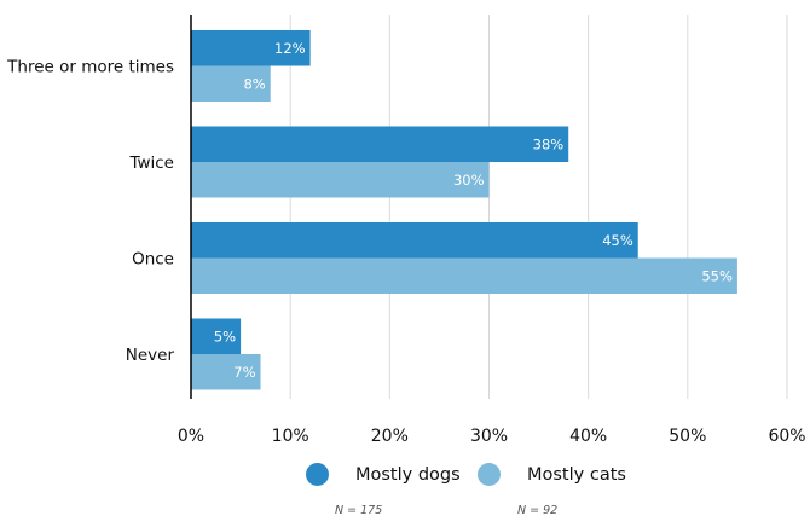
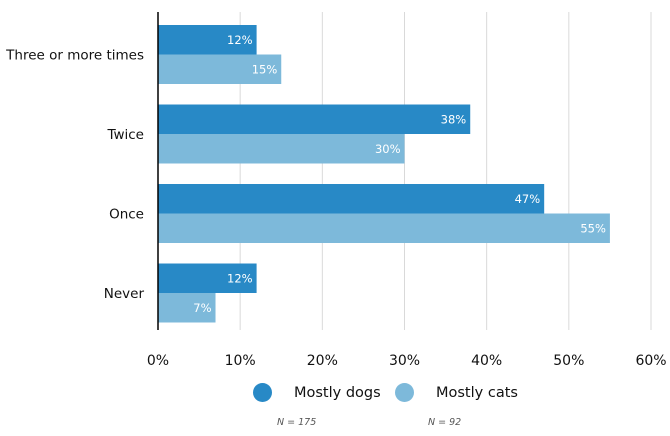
Mostly cats/Three or more times: 8% -> 15%
Mostly dogs/Once: 45% -> 47%
Mostly dogs/Never: 5% -> 12%
